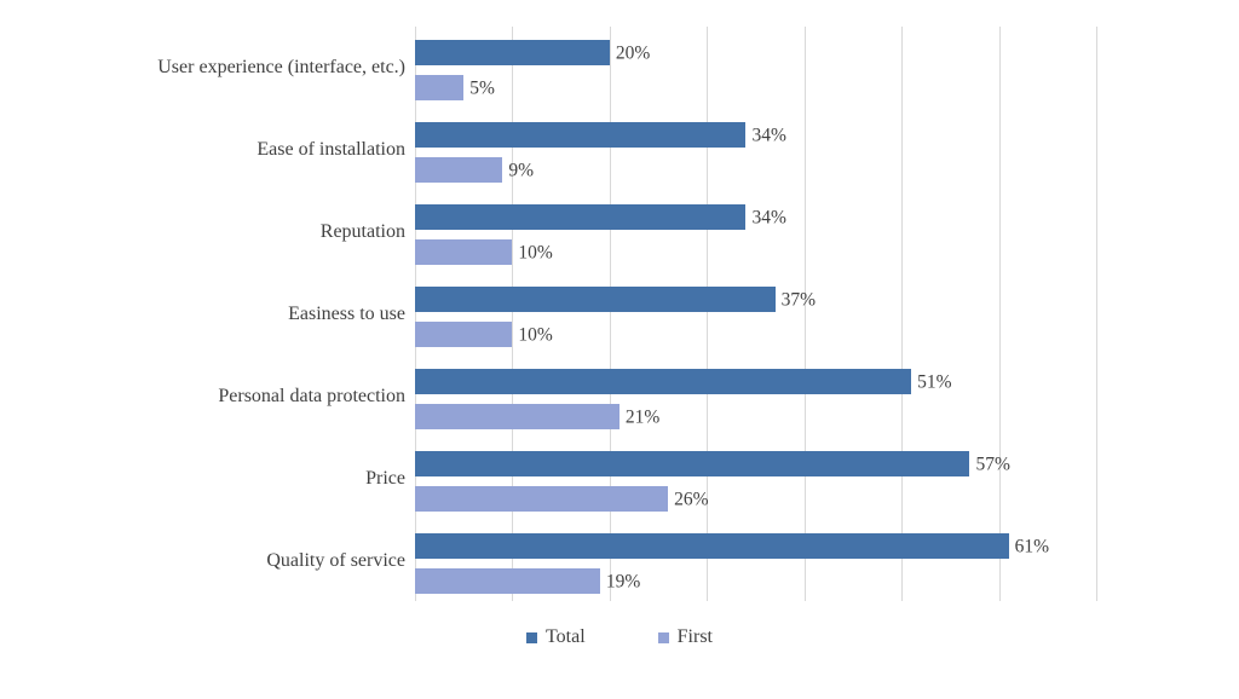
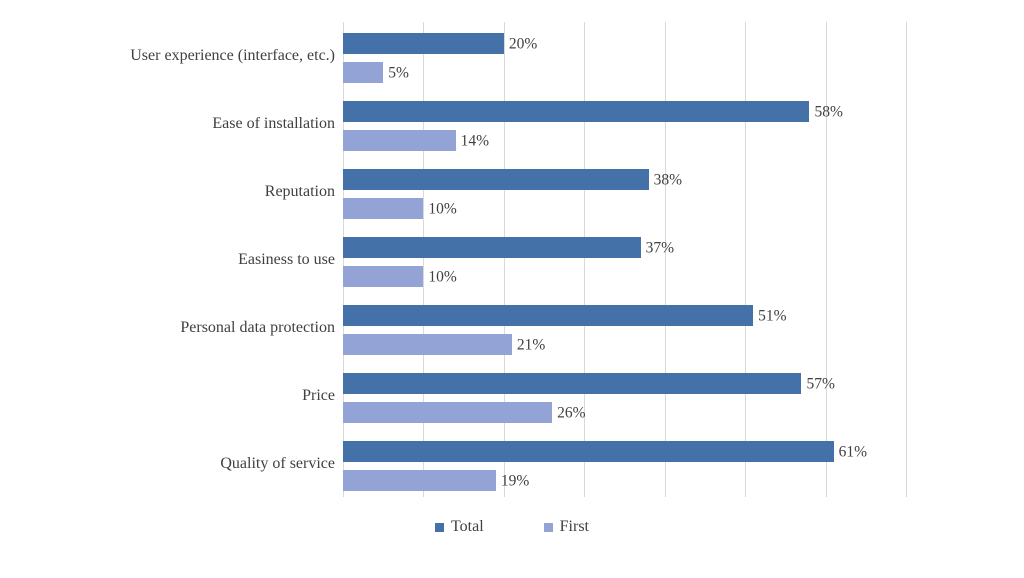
Total/Ease of installation: 34% -> 58%
First/Ease of installation: 9% -> 14%
Total/Reputation: 34% -> 38%
